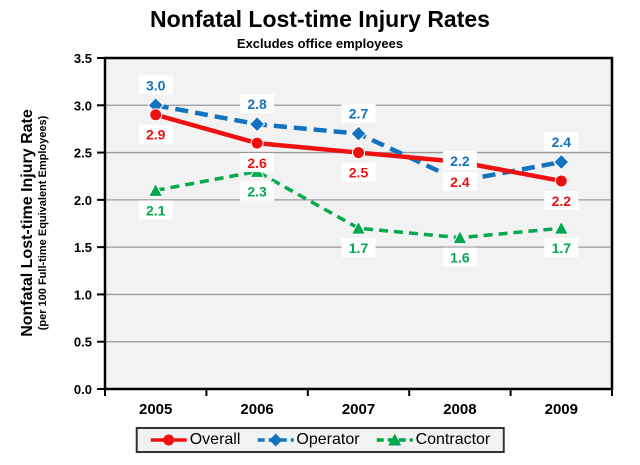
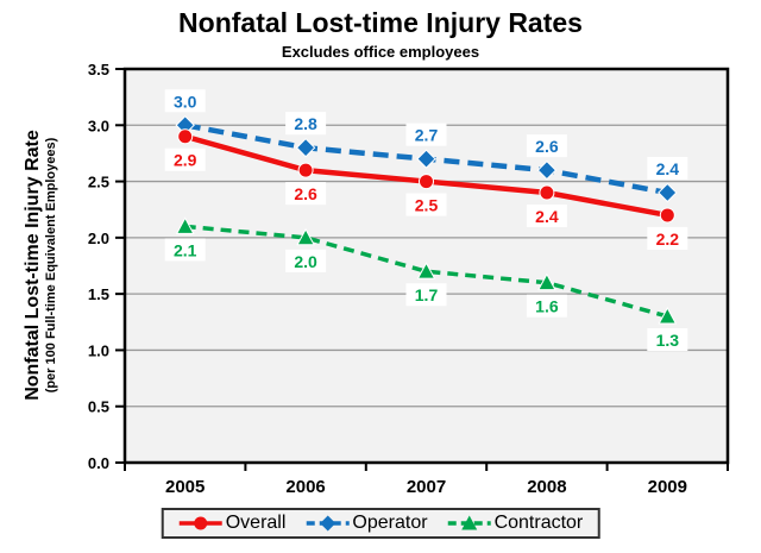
Contractor/2006: 2.3 -> 2.0
Operator/2008: 2.2 -> 2.6
Contractor/2009: 1.7 -> 1.3
